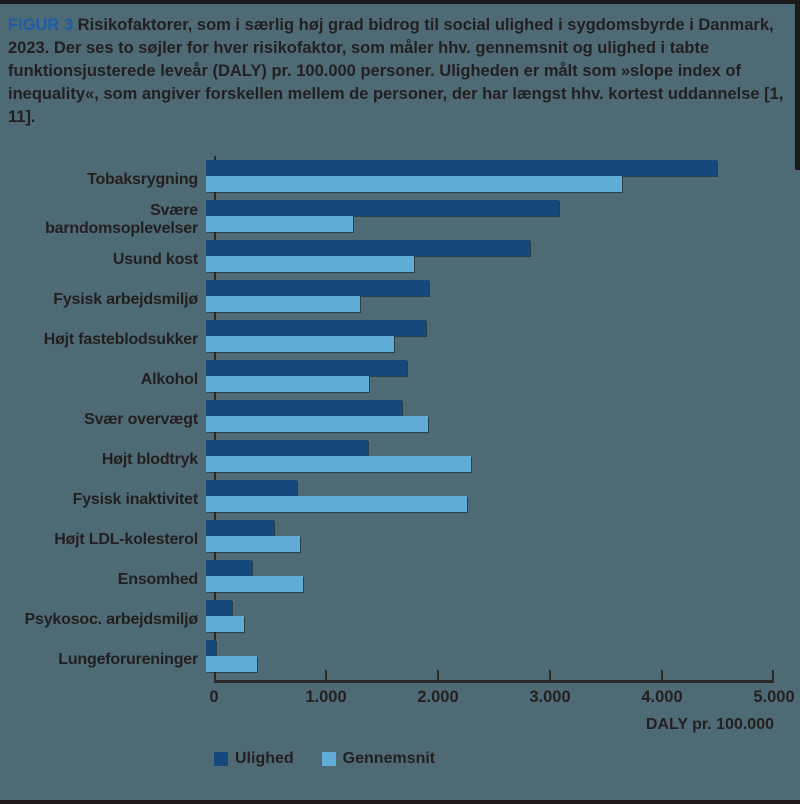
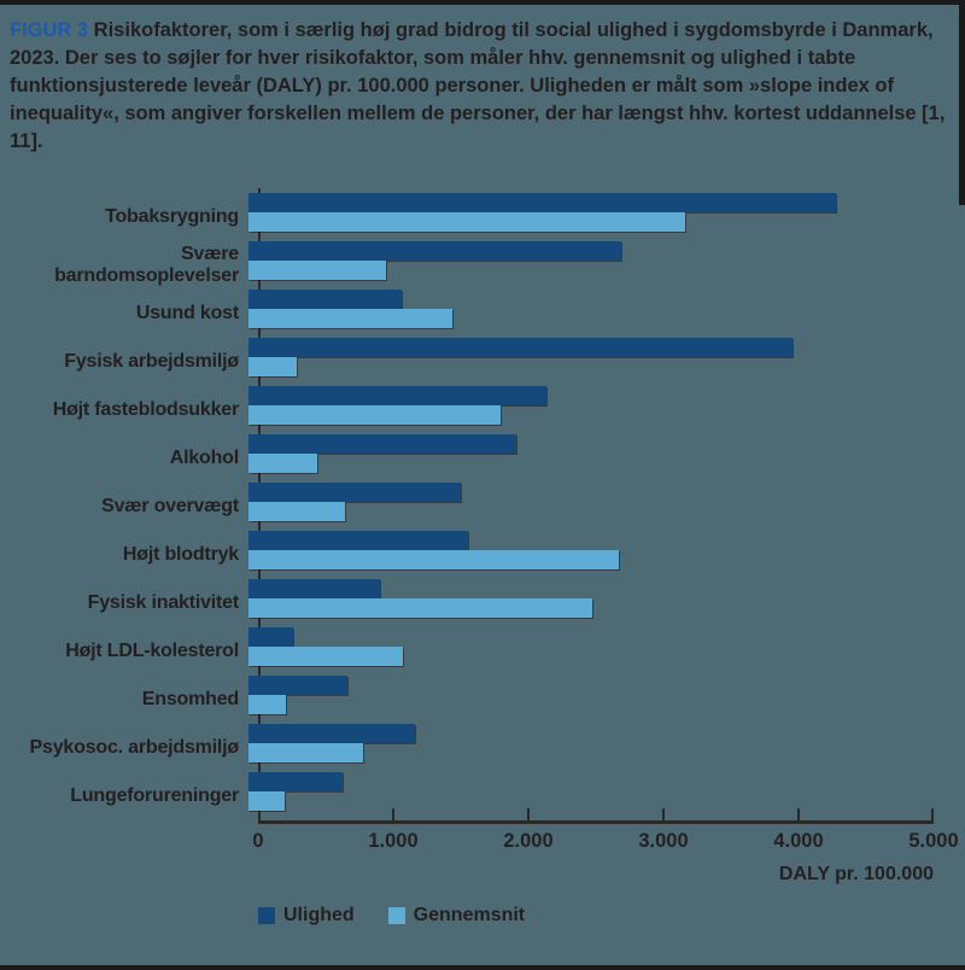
Ulighed/Tobaksrygning: 4300 -> 4100
Gennemsnit/Tobaksrygning: 3500 -> 3050
Ulighed/Svære barndomsoplevelser: 2970 -> 2600
Gennemsnit/Svære barndomsoplevelser: 1240 -> 960
Ulighed/Usund kost: 2730 -> 1070
Gennemsnit/Usund kost: 1750 -> 1420
Ulighed/Fysisk arbejdsmiljø: 1880 -> 3800
Gennemsnit/Fysisk arbejdsmiljø: 1300 -> 340
Ulighed/Højt fasteblodsukker: 1850 -> 2080
Gennemsnit/Højt fasteblodsukker: 1580 -> 1760
Ulighed/Alkohol: 1690 -> 1870
Gennemsnit/Alkohol: 1370 -> 480
Ulighed/Svær overvægt: 1650 -> 1480
Gennemsnit/Svær overvægt: 1870 -> 670
Ulighed/Højt blodtryk: 1360 -> 1530
Gennemsnit/Højt blodtryk: 2230 -> 2580
Ulighed/Fysisk inaktivitet: 770 -> 920
Gennemsnit/Fysisk inaktivitet: 2200 -> 2400
Ulighed/Højt LDL-kolesterol: 570 -> 310
Gennemsnit/Højt LDL-kolesterol: 790 -> 1080
Ulighed/Ensomhed: 390 -> 690
Gennemsnit/Ensomhed: 820 -> 260
Ulighed/Psykosoc. arbejdsmiljø: 220 -> 1160
Gennemsnit/Psykosoc. arbejdsmiljø: 320 -> 800
Ulighed/Lungeforureninger: 80 -> 660
Gennemsnit/Lungeforureninger: 430 -> 250
